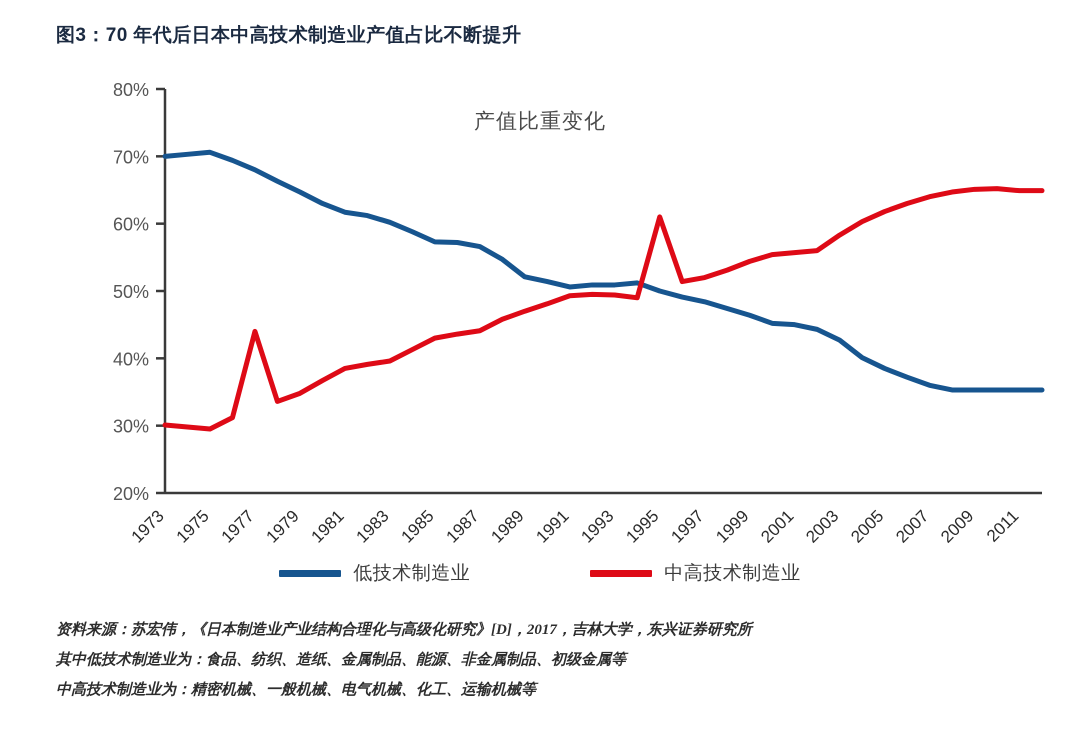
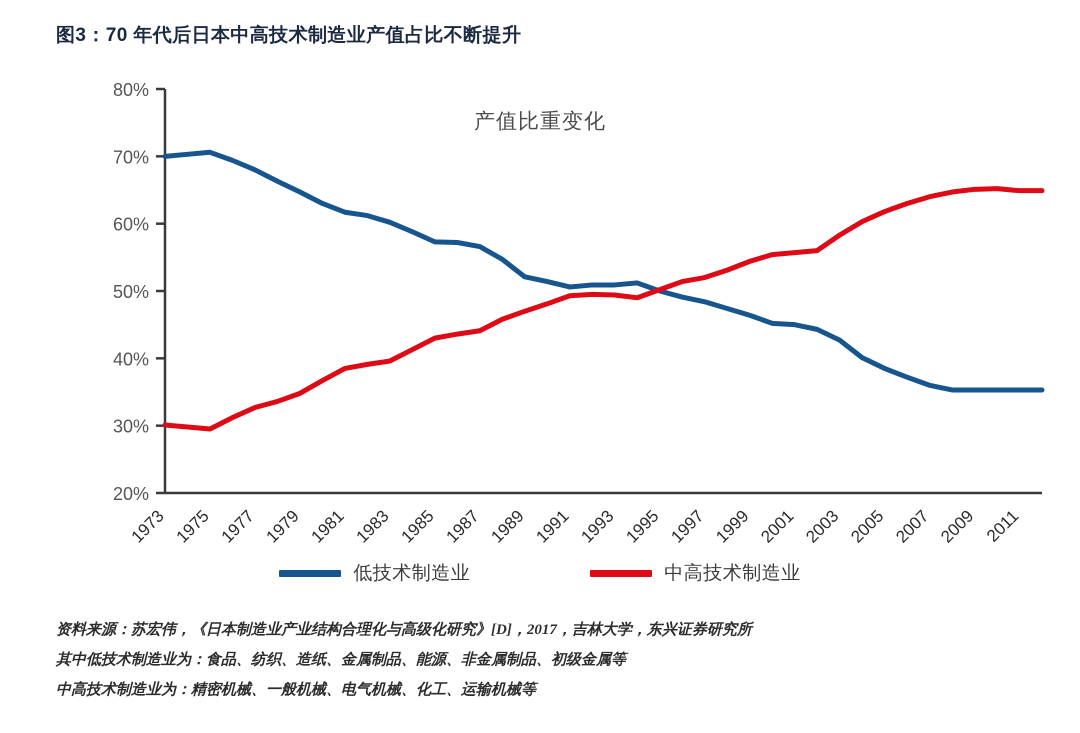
中高技术制造业/1977: 44% -> 33%
中高技术制造业/1995: 61% -> 50%
